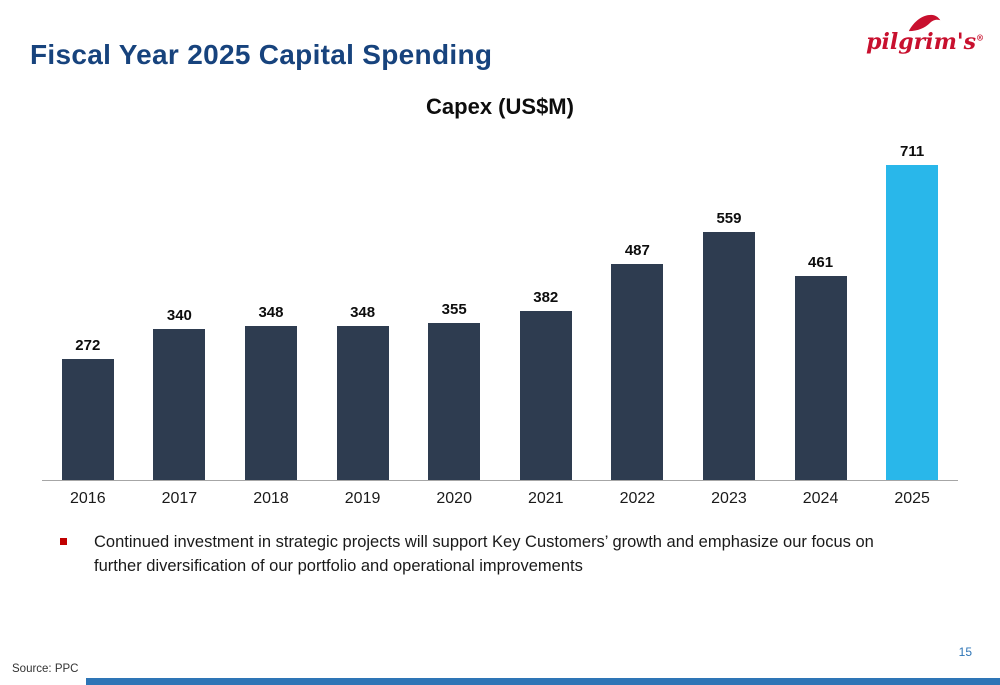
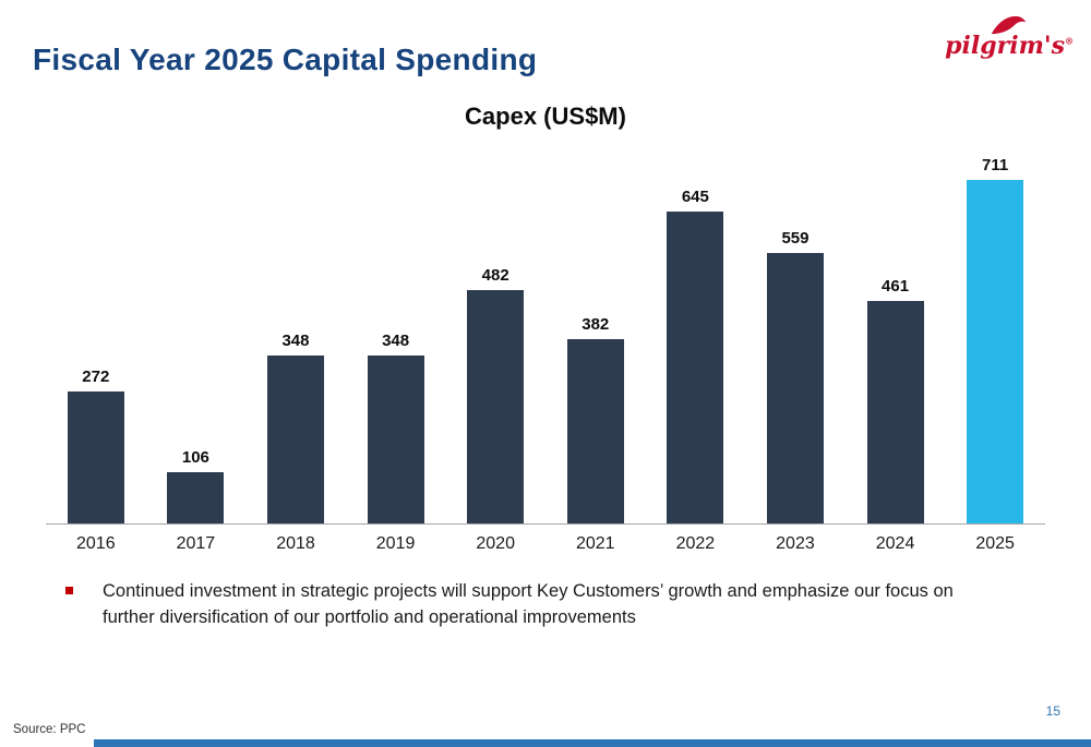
2017: 340 -> 106
2020: 355 -> 482
2022: 487 -> 645
